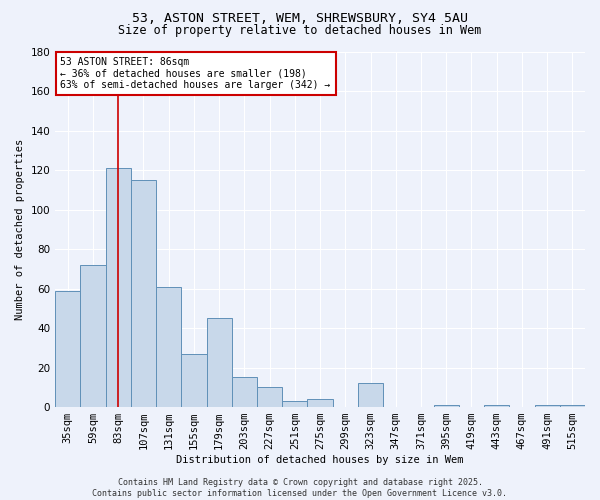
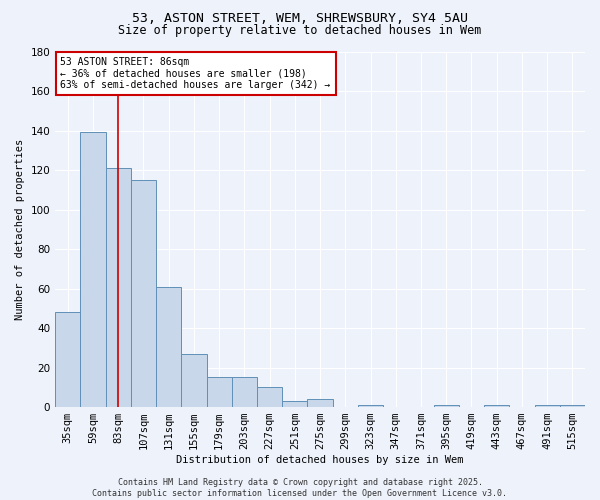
35sqm: 59 -> 48
59sqm: 72 -> 139
179sqm: 45 -> 15
323sqm: 12 -> 1
